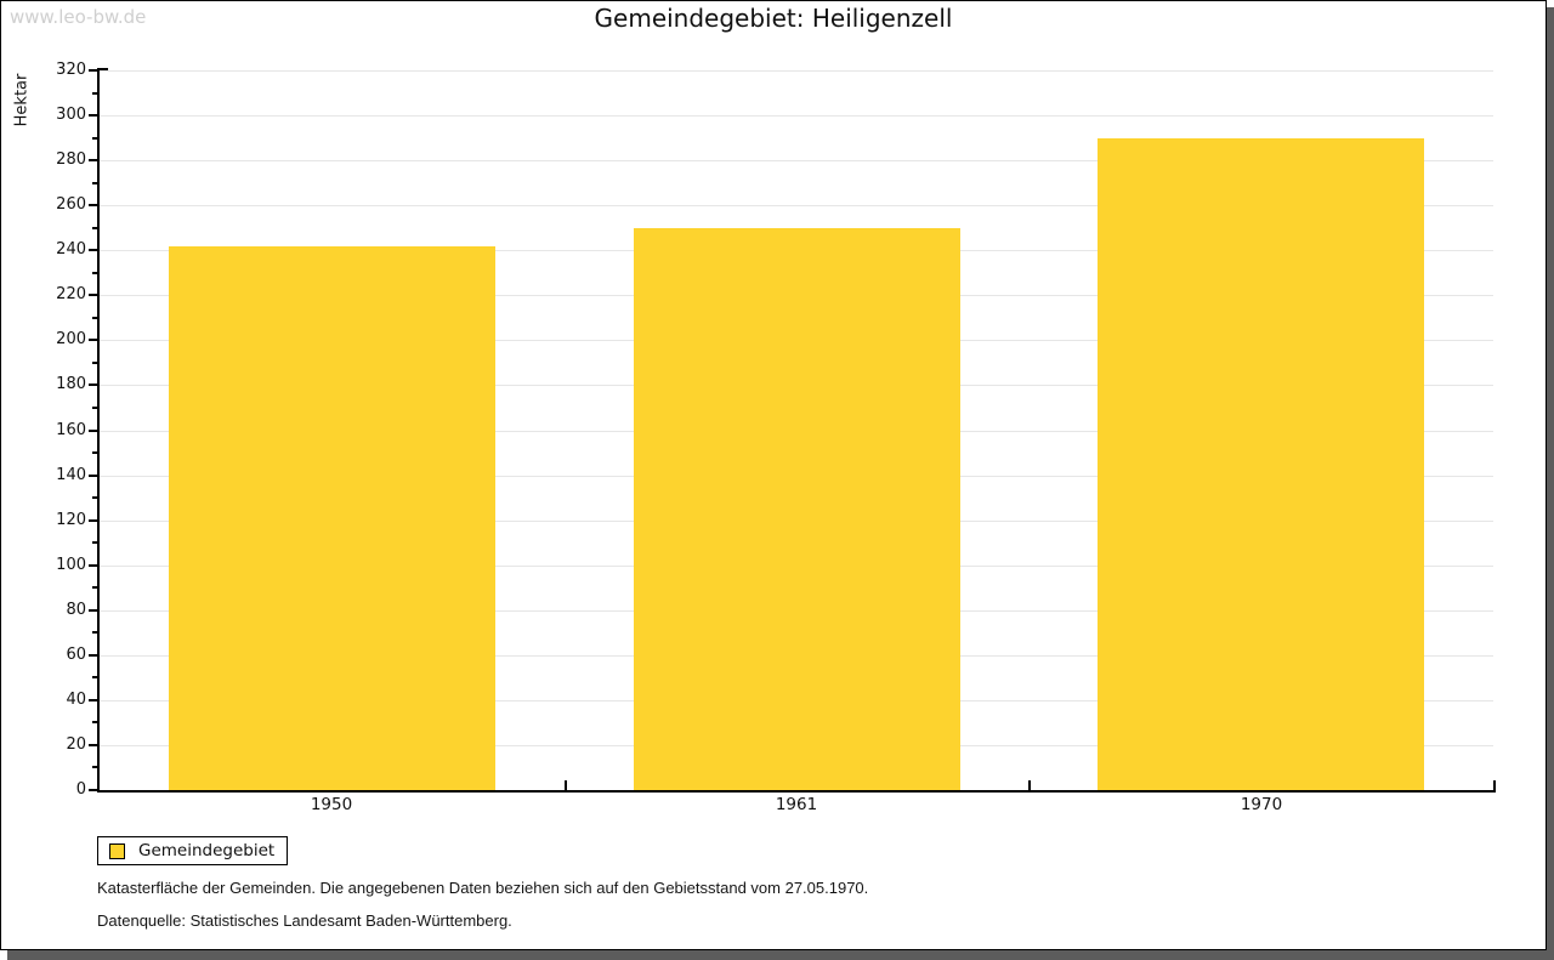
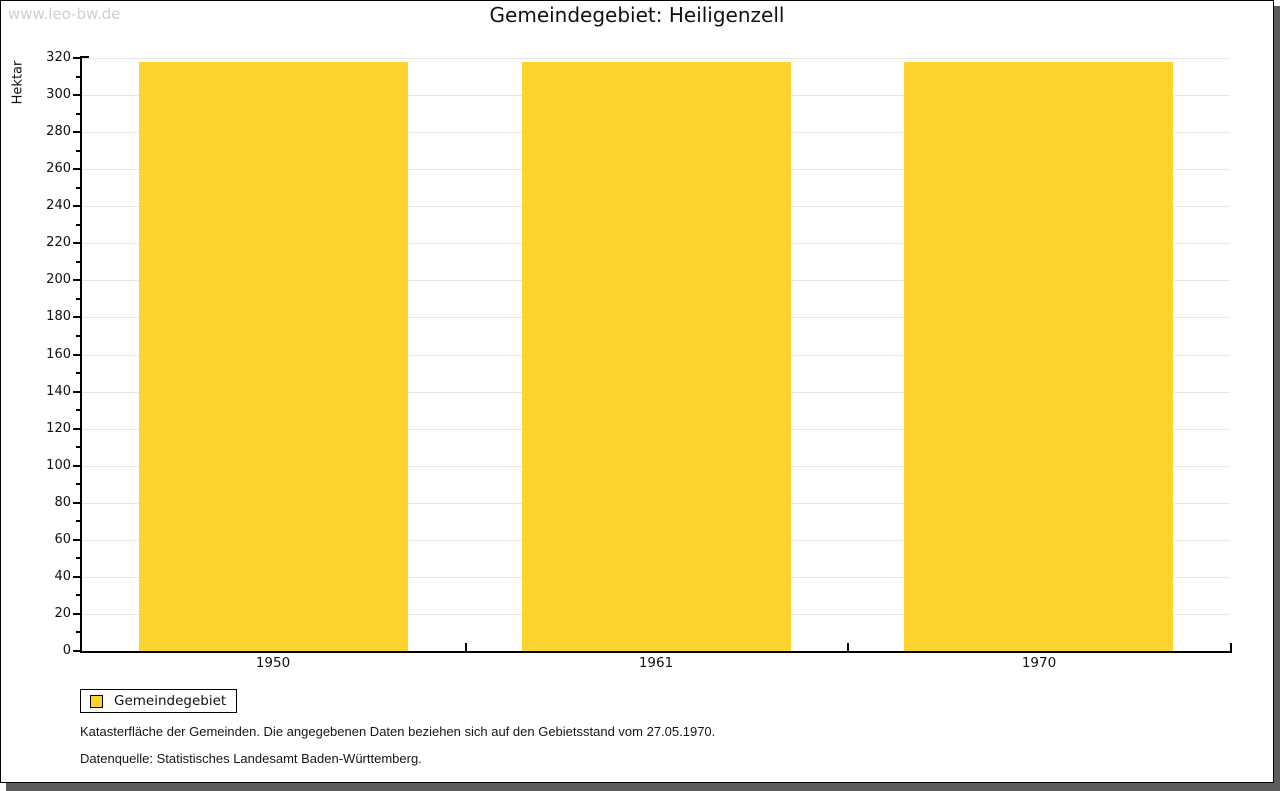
1950: 242 -> 318
1961: 250 -> 318
1970: 290 -> 318
